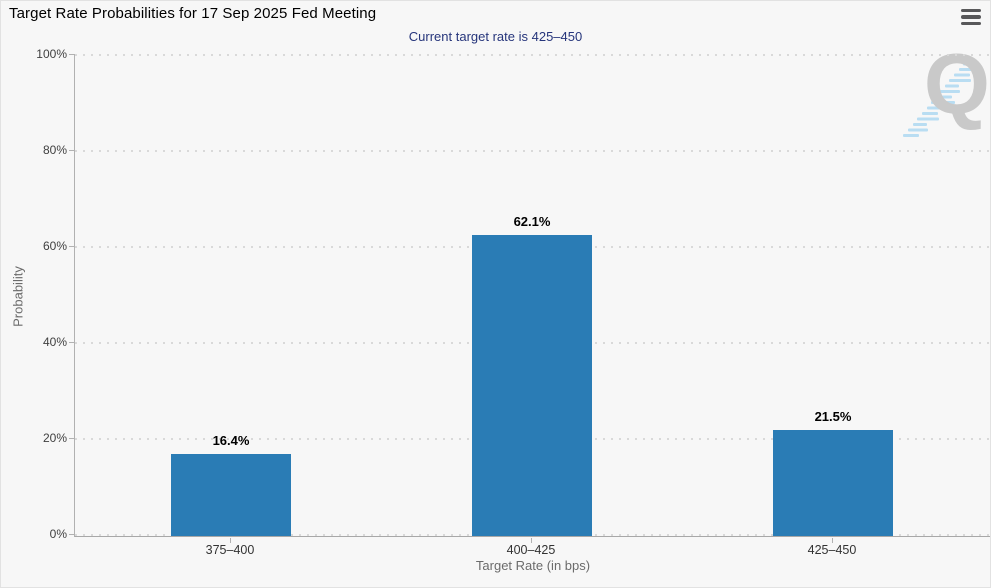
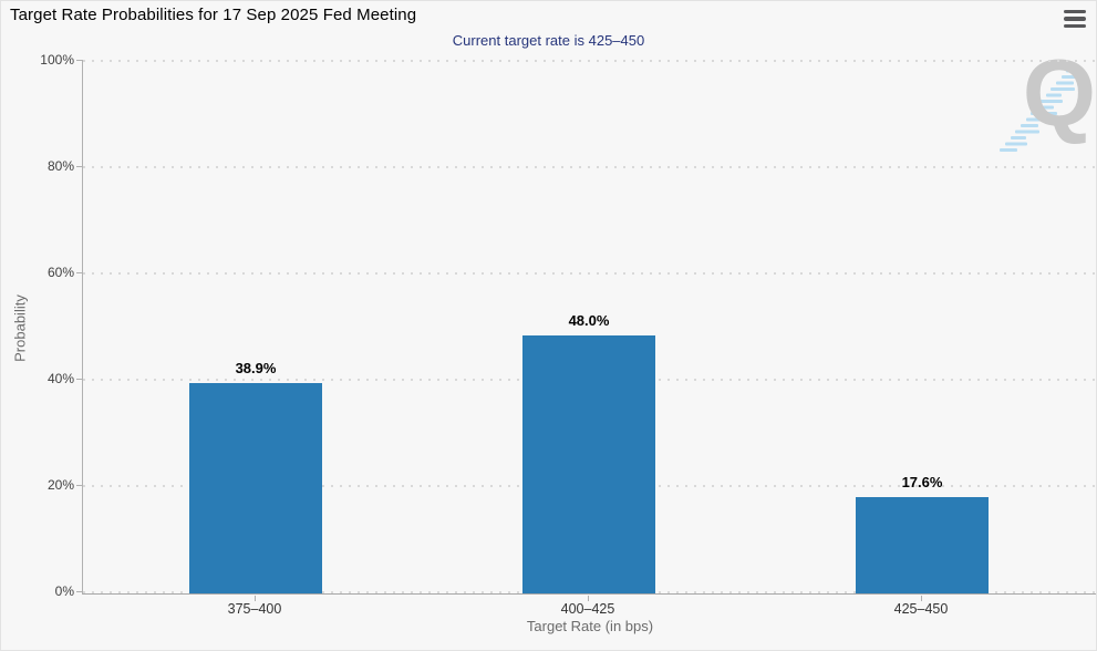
375–400: 16.4% -> 38.9%
400–425: 62.1% -> 48.0%
425–450: 21.5% -> 17.6%
